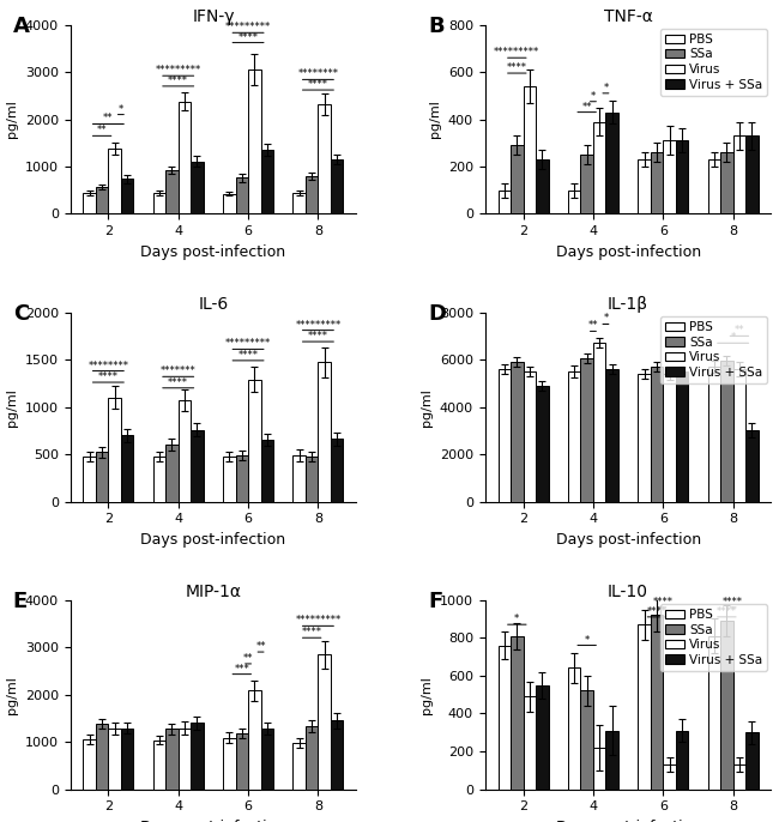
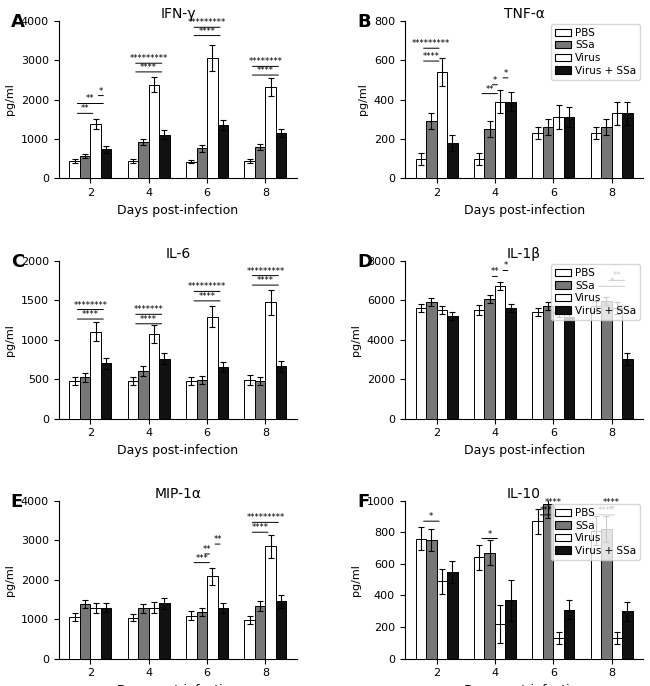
TNF-α/Virus + SSa/2: 230 -> 180
TNF-α/Virus + SSa/4: 430 -> 390
IL-1β/Virus + SSa/2: 4900 -> 5200
IL-1β/Virus + SSa/6: 5500 -> 5200
IL-10/SSa/2: 810 -> 750
IL-10/SSa/4: 520 -> 670
IL-10/Virus + SSa/4: 310 -> 370
IL-10/SSa/6: 920 -> 980
IL-10/SSa/8: 890 -> 820
